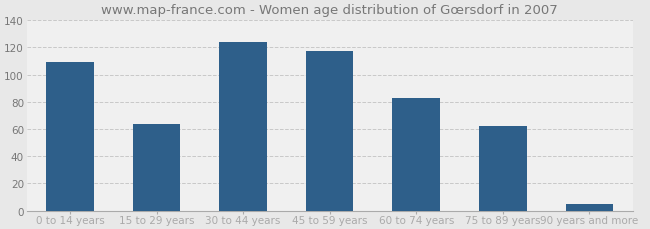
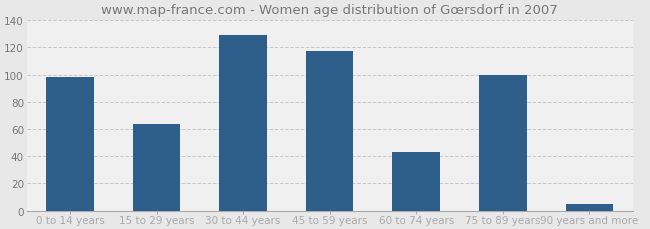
0 to 14 years: 109 -> 98
30 to 44 years: 124 -> 129
60 to 74 years: 83 -> 43
75 to 89 years: 62 -> 100
